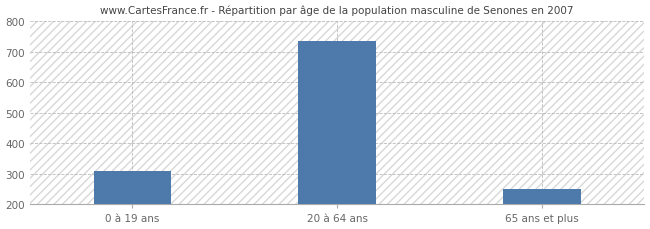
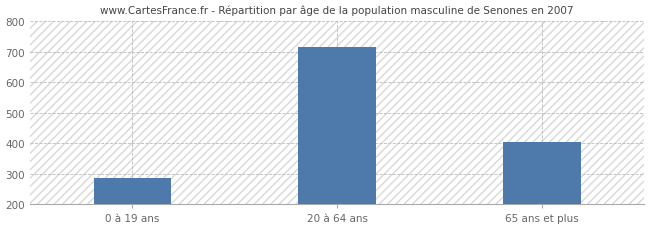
0 à 19 ans: 308 -> 285
20 à 64 ans: 735 -> 715
65 ans et plus: 250 -> 405
